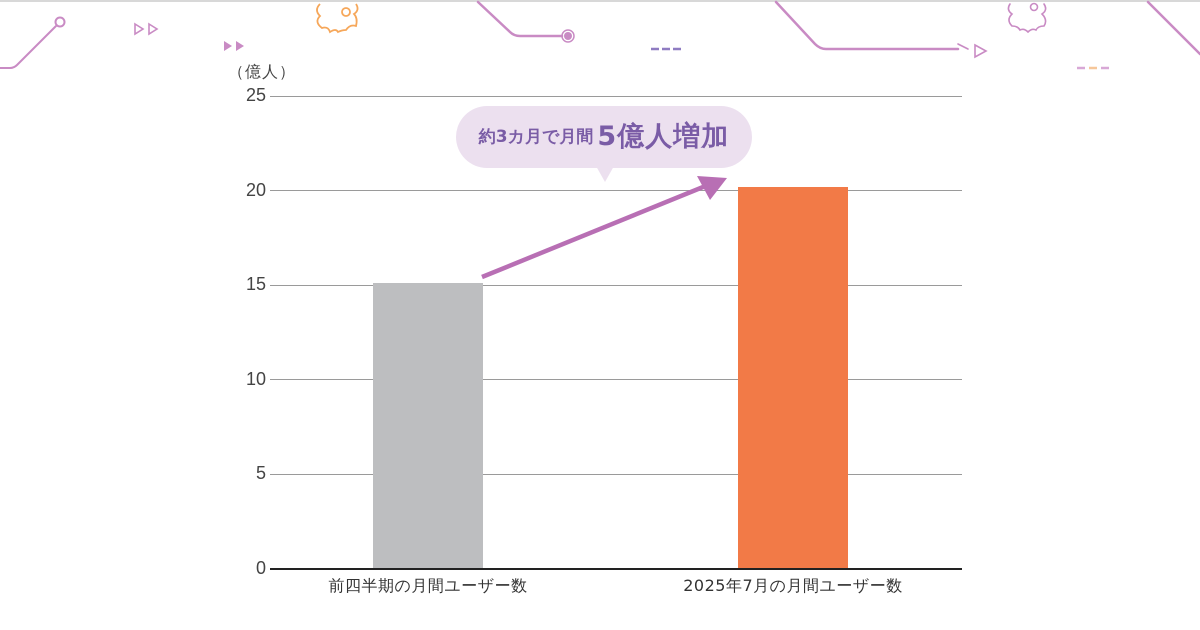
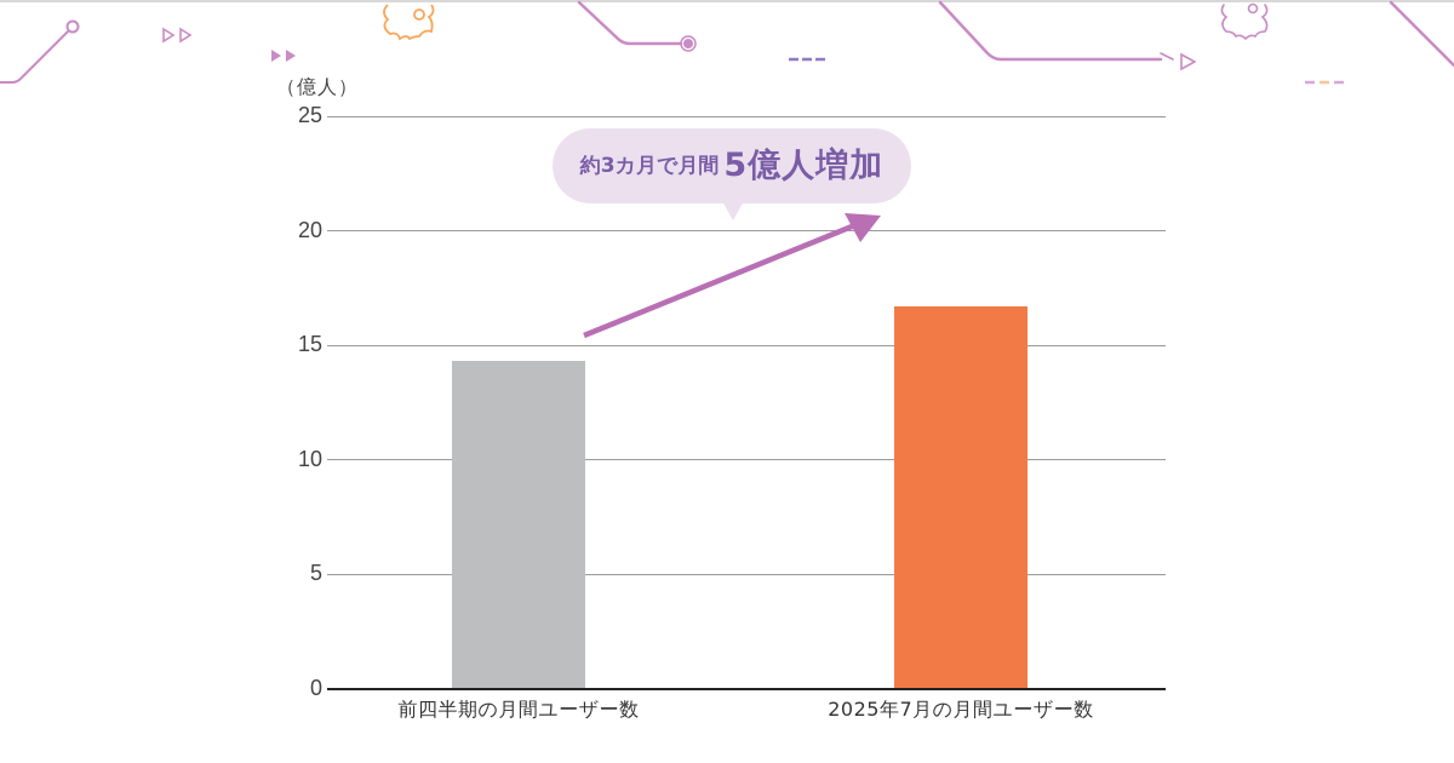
前四半期の月間ユーザー数: 15.1 -> 14.3
2025年7月の月間ユーザー数: 20.2 -> 16.7
